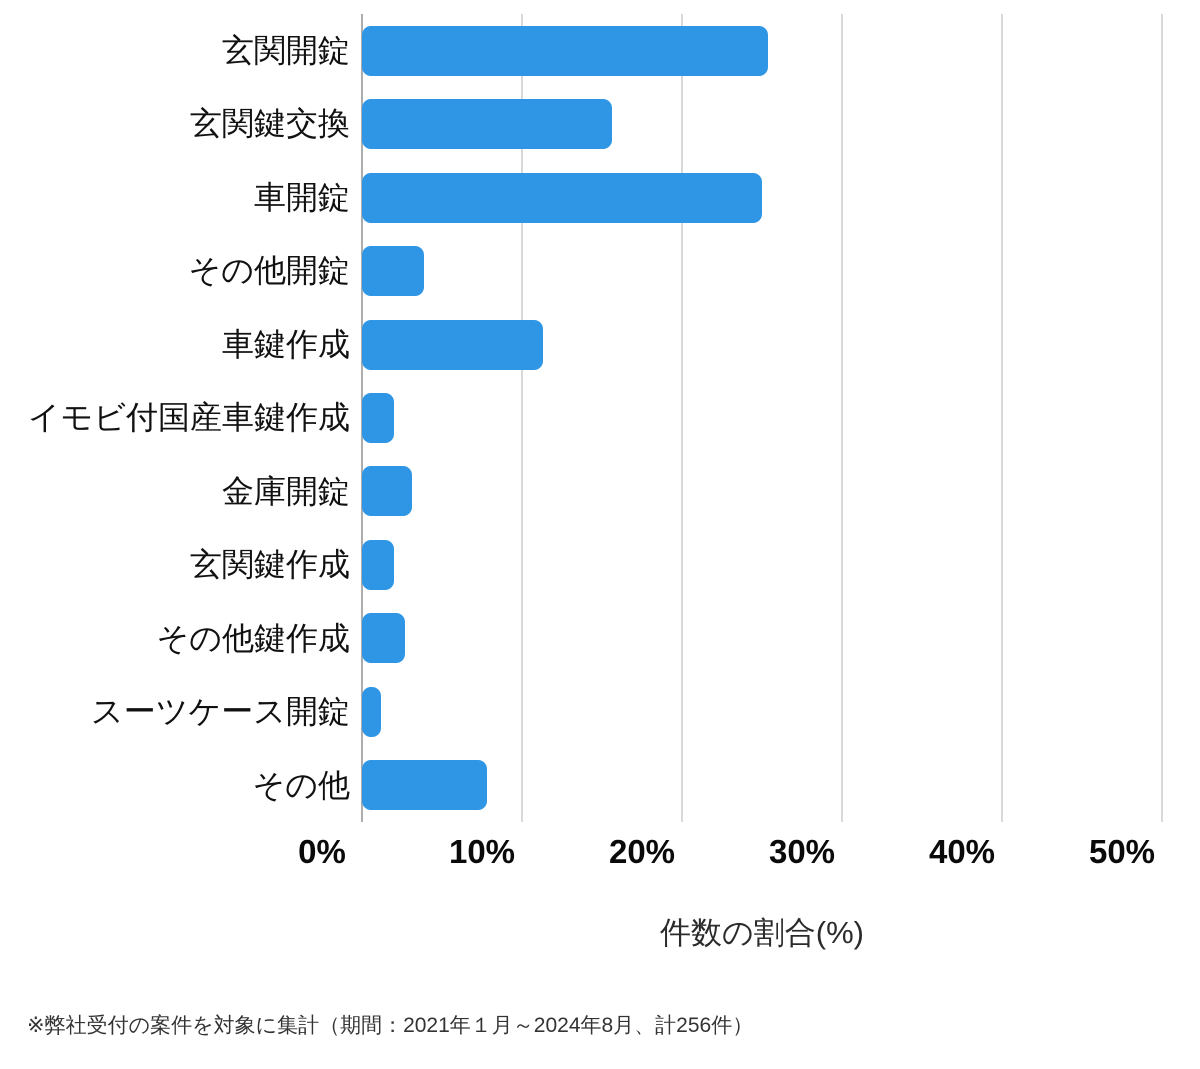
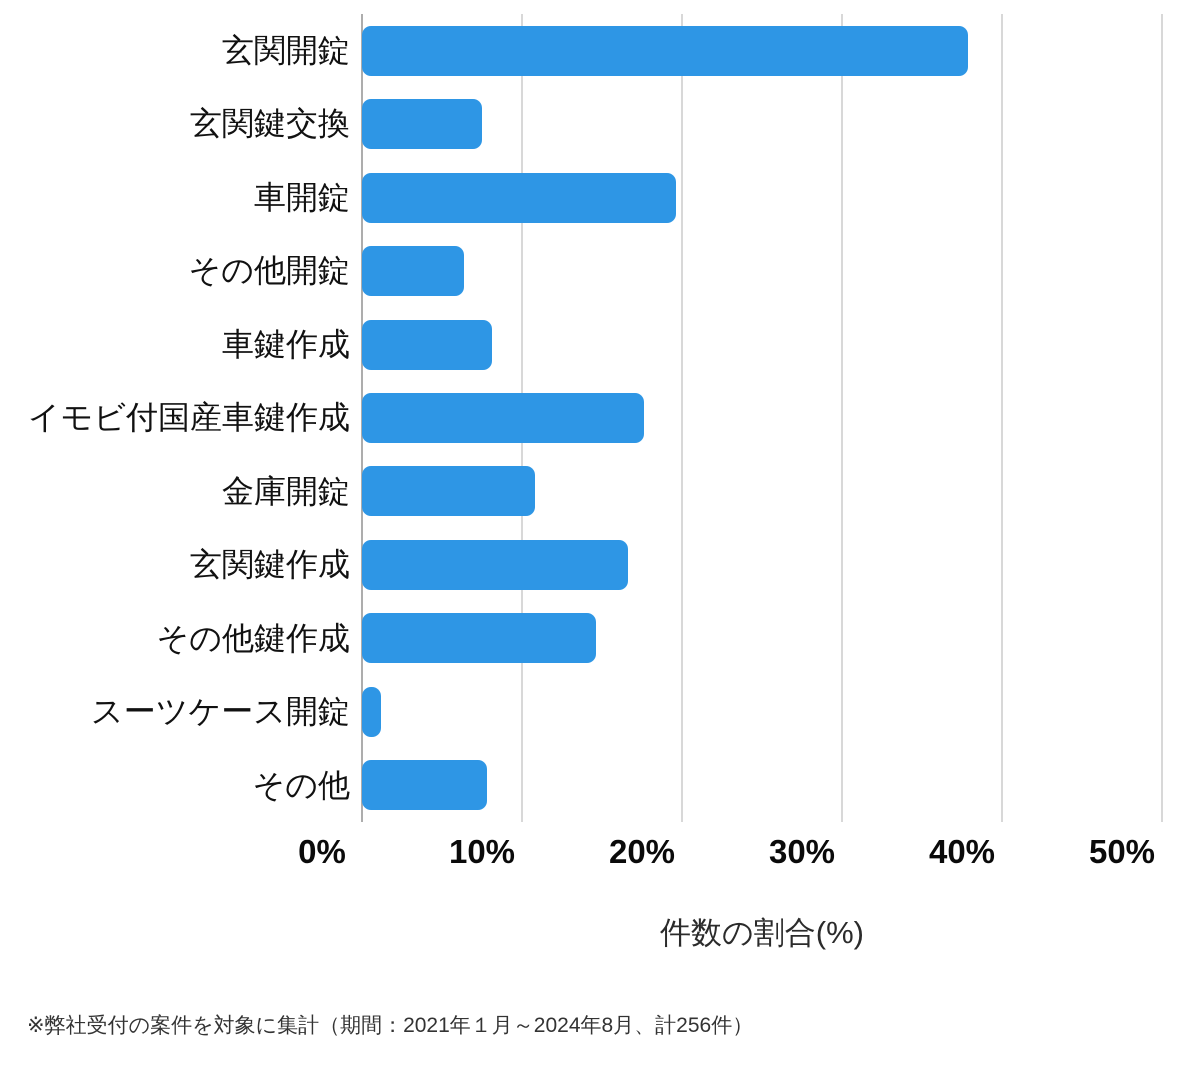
玄関開錠: 25.4% -> 37.9%
玄関鍵交換: 15.6% -> 7.5%
車開錠: 25.0% -> 19.6%
その他開錠: 3.9% -> 6.4%
車鍵作成: 11.3% -> 8.1%
イモビ付国産車鍵作成: 2.0% -> 17.6%
金庫開錠: 3.1% -> 10.8%
玄関鍵作成: 2.0% -> 16.6%
その他鍵作成: 2.7% -> 14.6%
